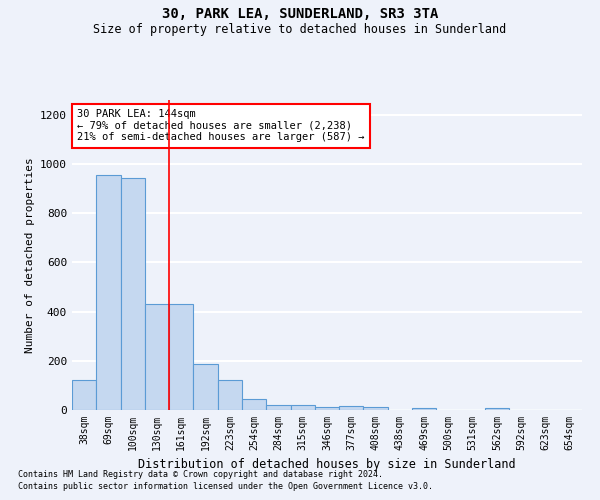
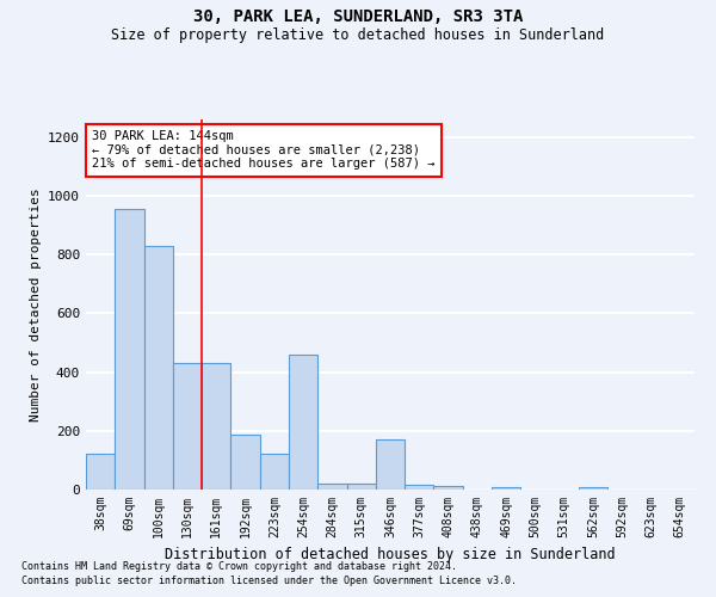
100sqm: 945 -> 830
254sqm: 45 -> 460
346sqm: 13 -> 170
